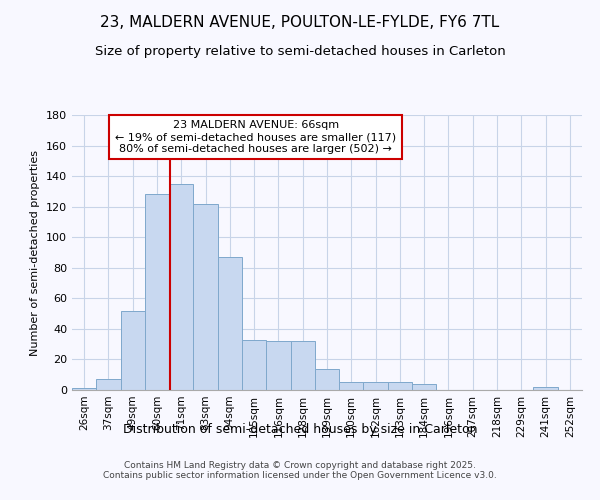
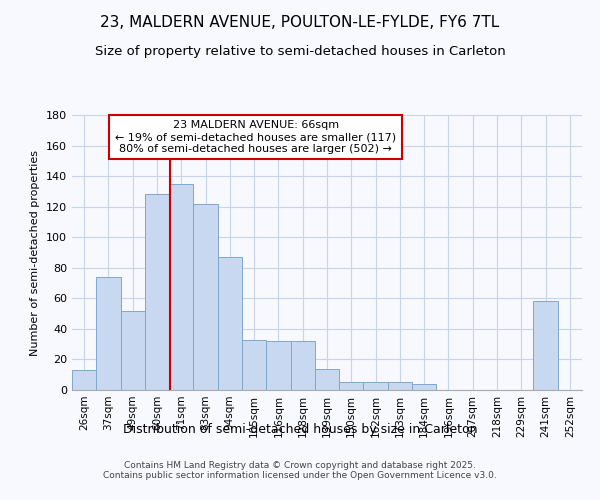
26sqm: 1 -> 13
37sqm: 7 -> 74
241sqm: 2 -> 58
